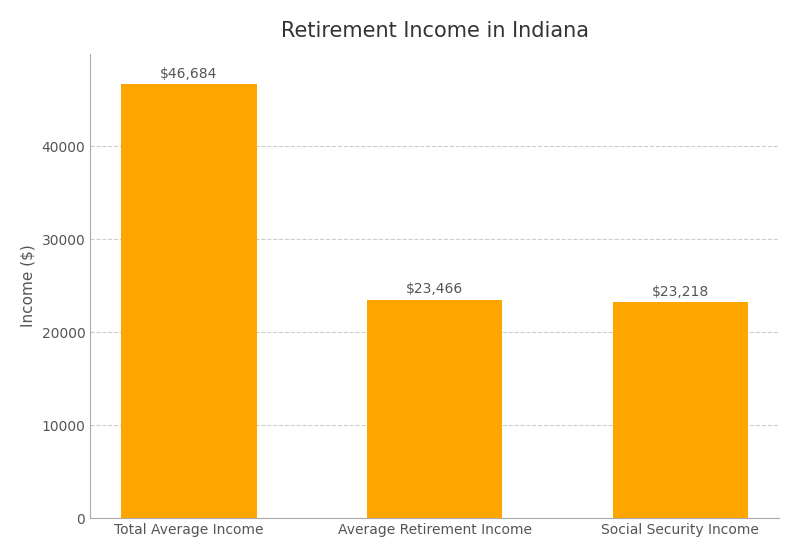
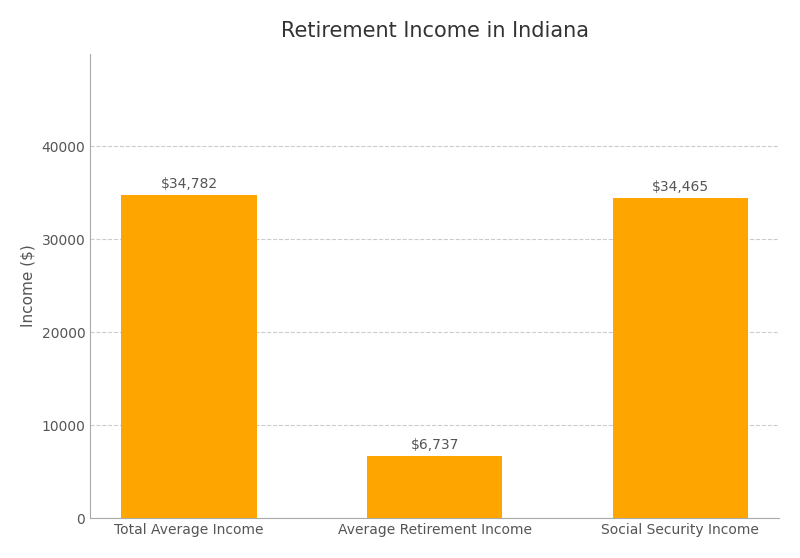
Total Average Income: $46,684 -> $34,782
Average Retirement Income: $23,466 -> $6,737
Social Security Income: $23,218 -> $34,465
